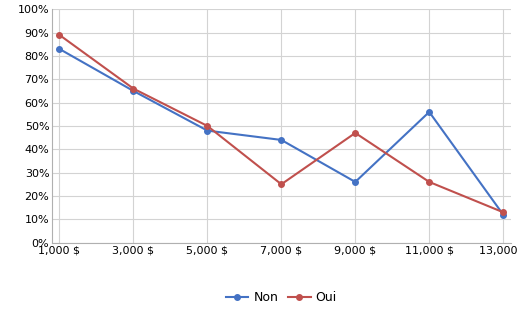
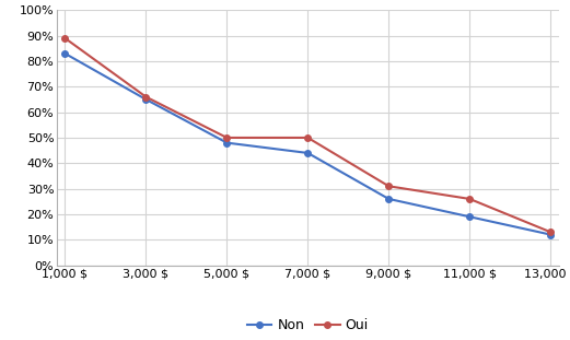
Oui/7,000 $: 25% -> 50%
Oui/9,000 $: 47% -> 31%
Non/11,000 $: 56% -> 19%
